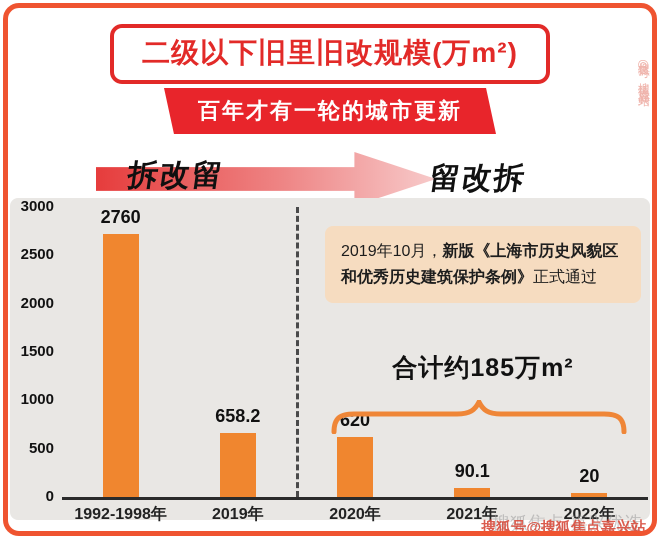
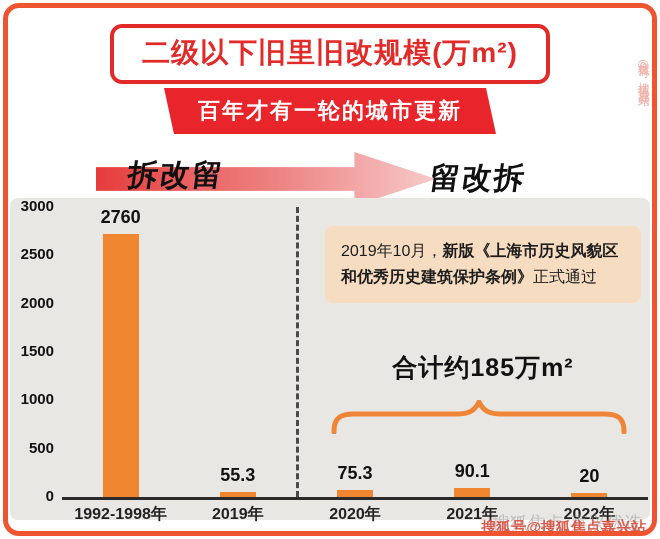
2019年: 658.2 -> 55.3
2020年: 620 -> 75.3
